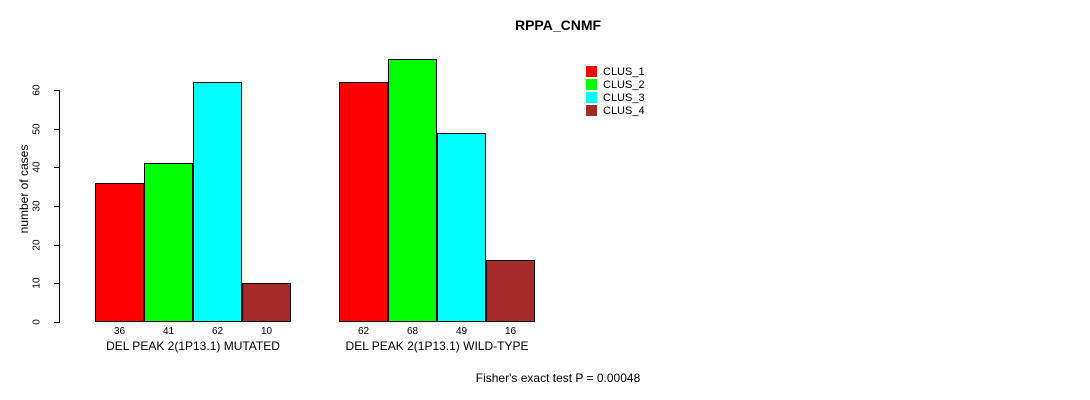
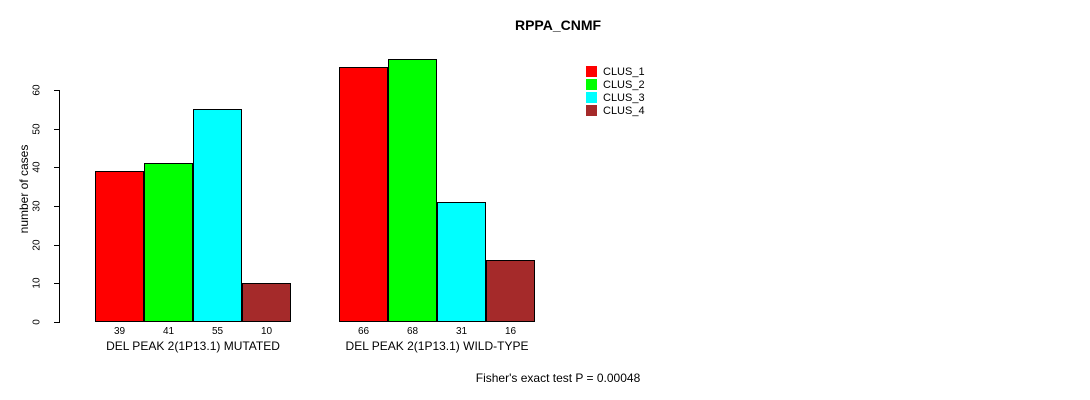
CLUS_1/DEL PEAK 2(1P13.1) MUTATED: 36 -> 39
CLUS_3/DEL PEAK 2(1P13.1) MUTATED: 62 -> 55
CLUS_1/DEL PEAK 2(1P13.1) WILD-TYPE: 62 -> 66
CLUS_3/DEL PEAK 2(1P13.1) WILD-TYPE: 49 -> 31
